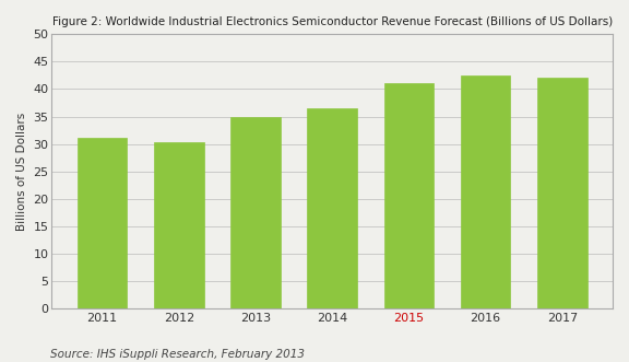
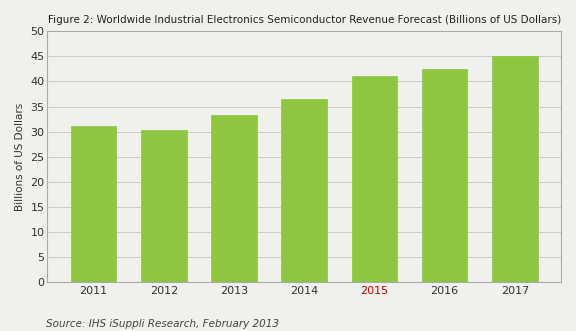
2013: 35.0 -> 33.4
2017: 42.0 -> 45.1
